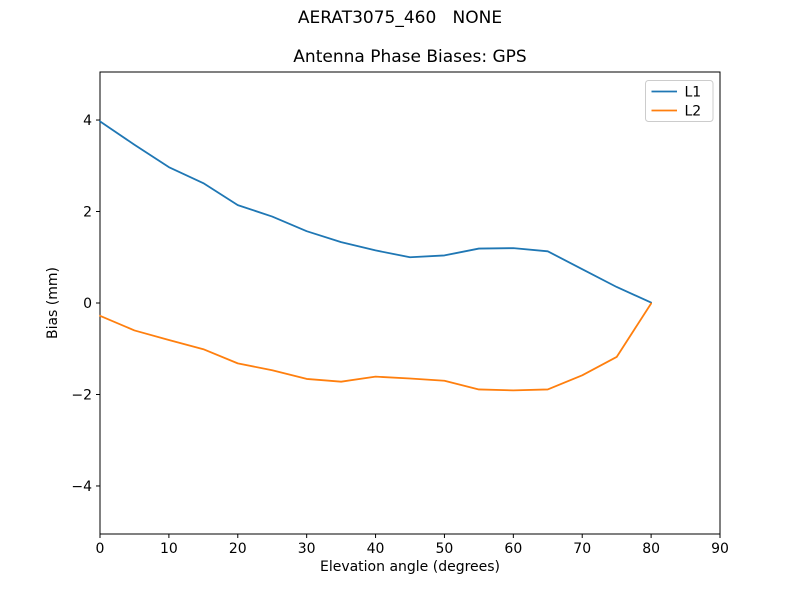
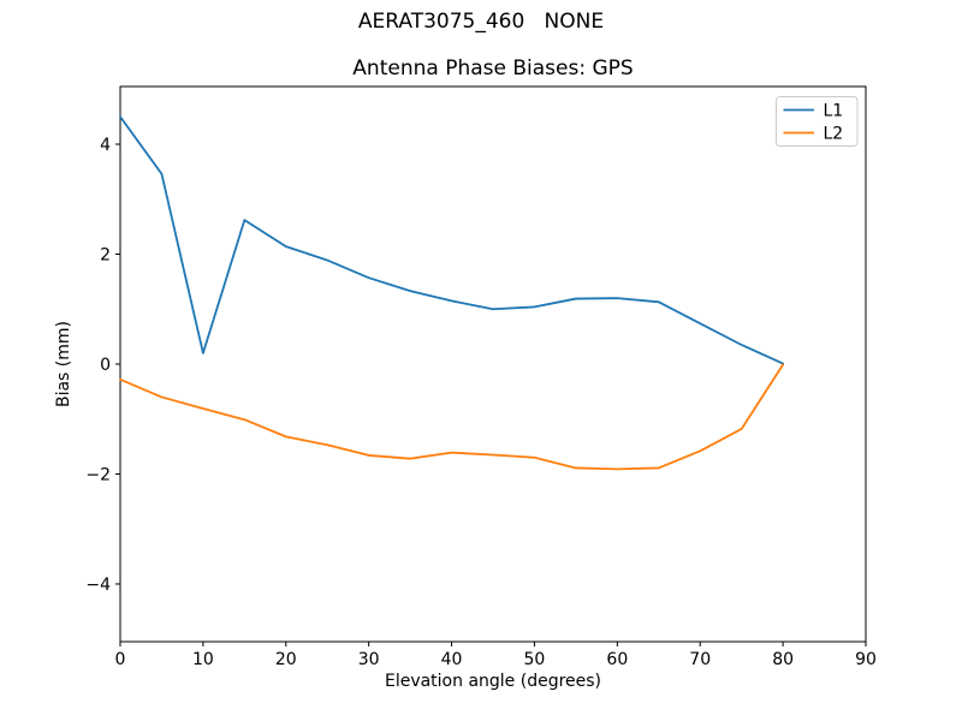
L1/0: 4.0 -> 4.5
L1/10: 3.0 -> 0.2
